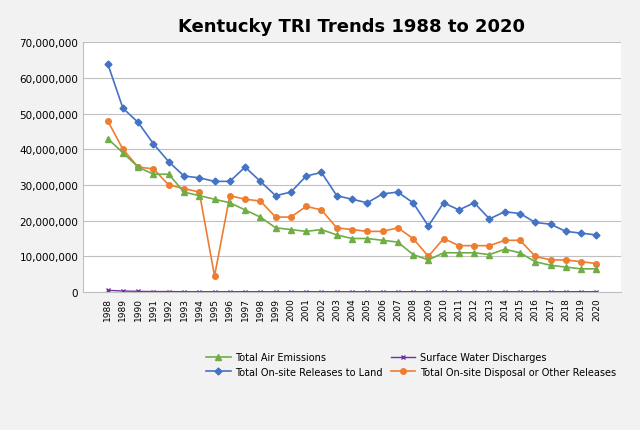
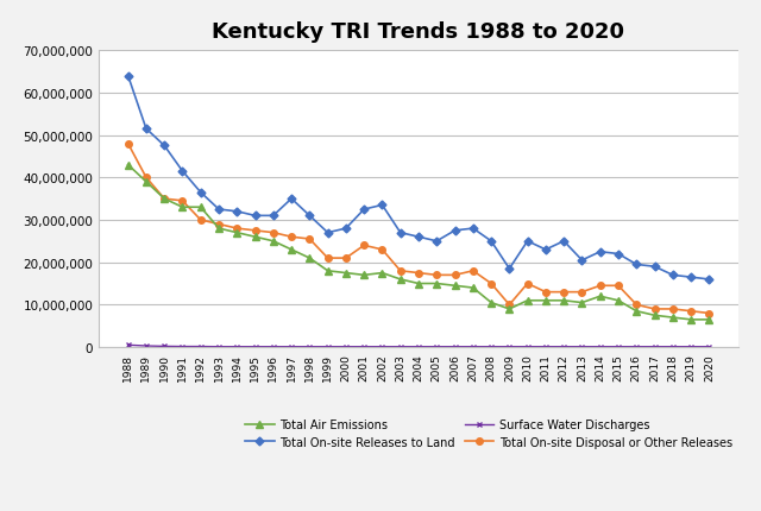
Total On-site Disposal or Other Releases/1995: 4,500,000 -> 27,500,000
